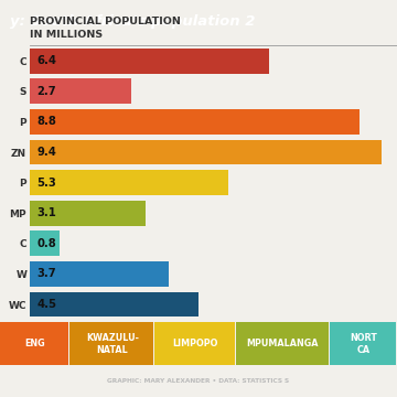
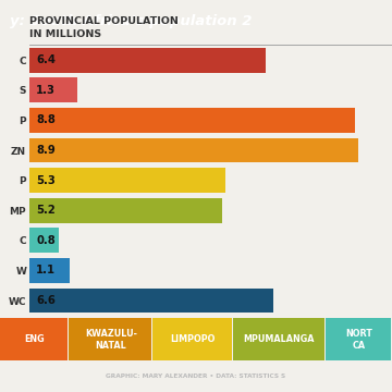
S: 2.7 -> 1.3
ZN: 9.4 -> 8.9
MP: 3.1 -> 5.2
W: 3.7 -> 1.1
WC: 4.5 -> 6.6
